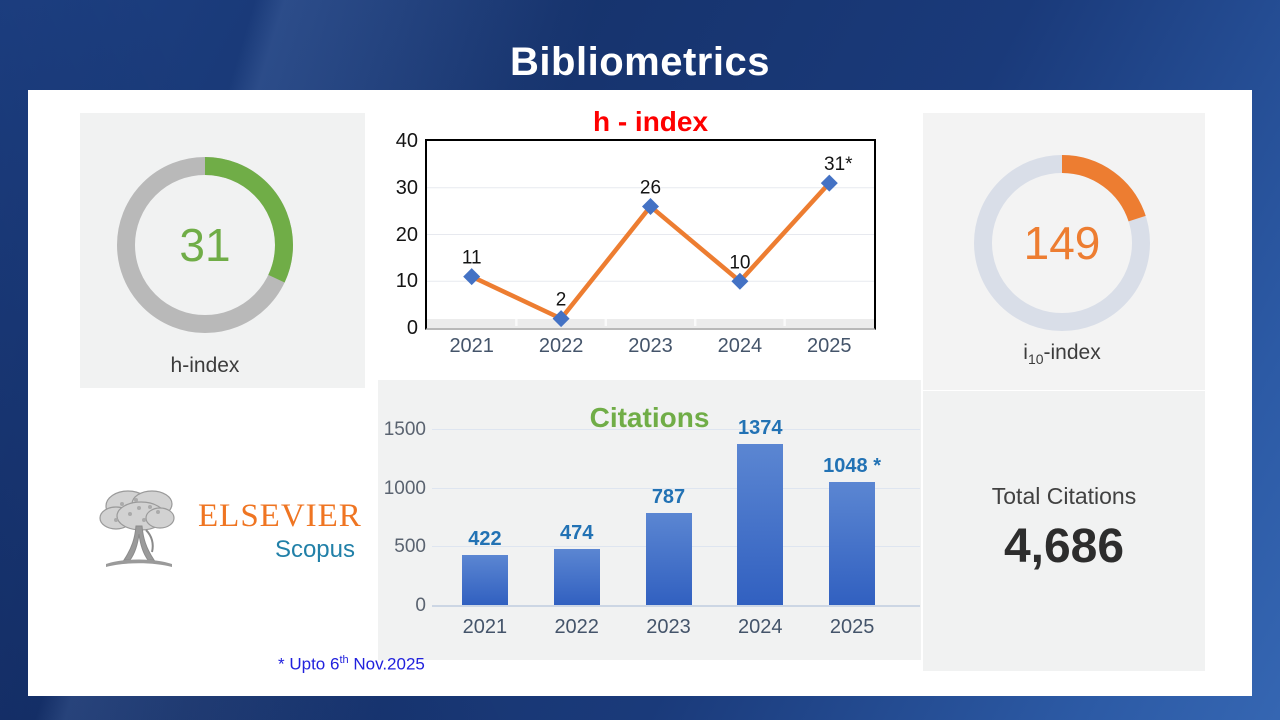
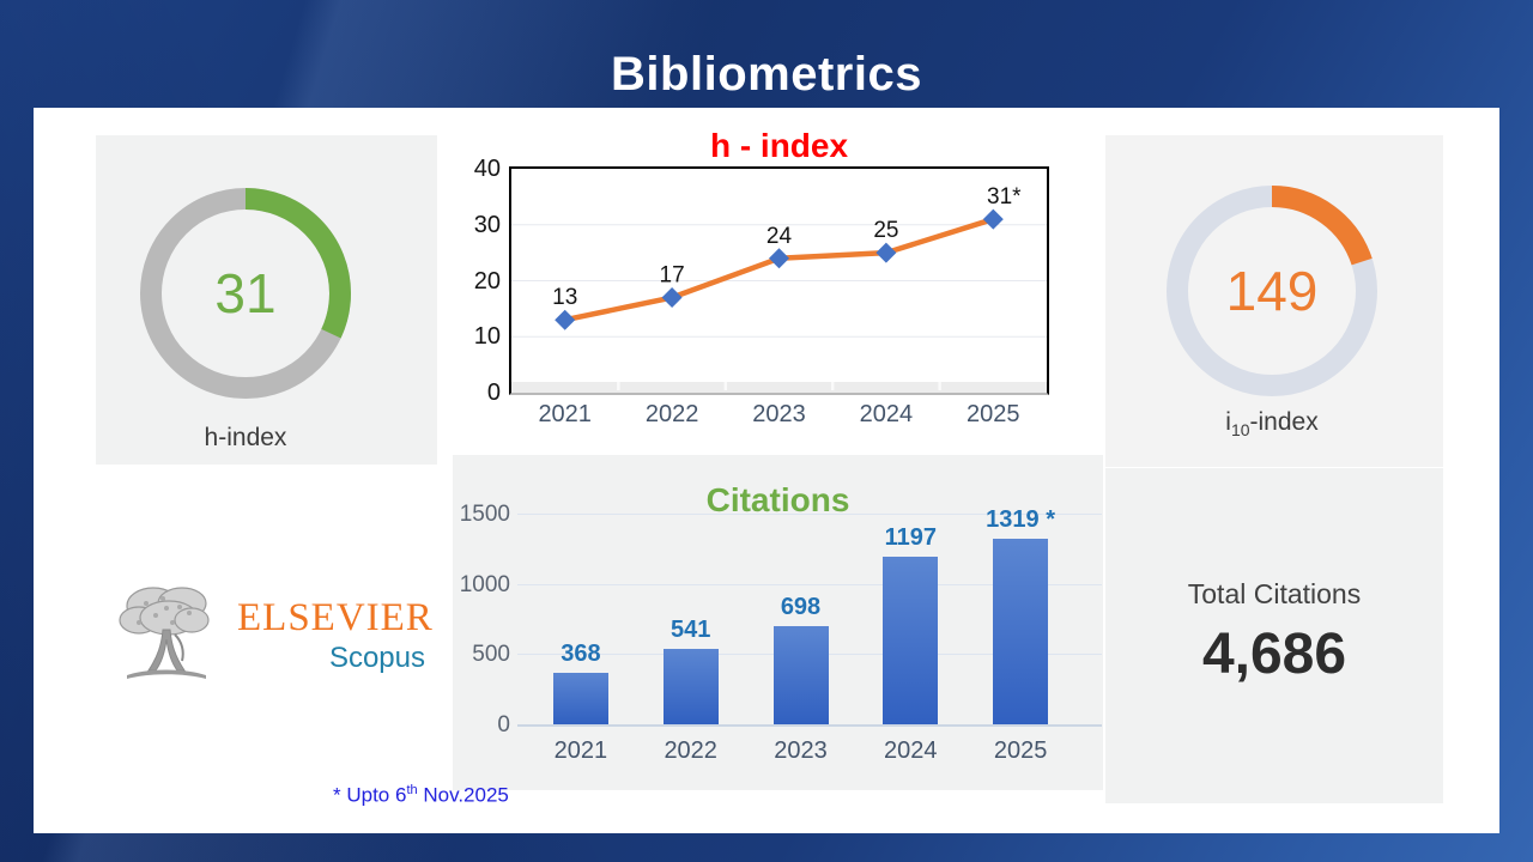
h - index/2021: 11 -> 13
h - index/2022: 2 -> 17
h - index/2023: 26 -> 24
h - index/2024: 10 -> 25
Citations/2021: 422 -> 368
Citations/2022: 474 -> 541
Citations/2023: 787 -> 698
Citations/2024: 1374 -> 1197
Citations/2025: 1048 -> 1319
